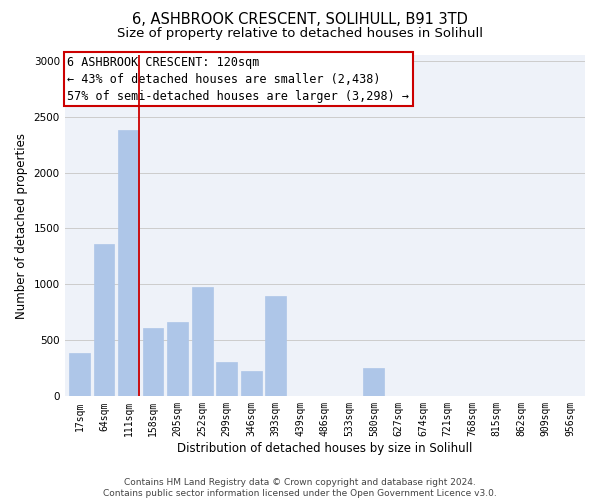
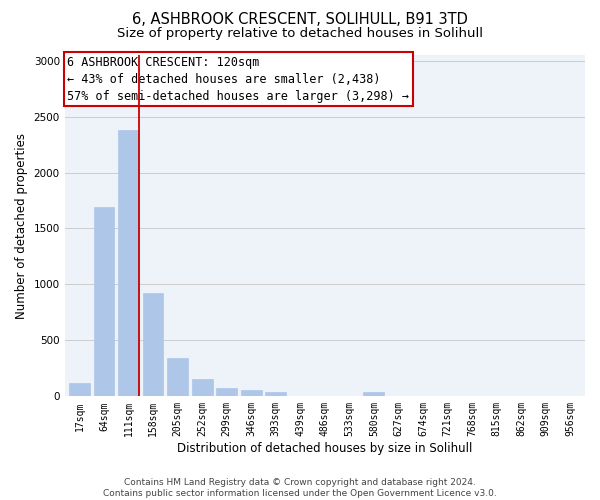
17sqm: 390 -> 120
64sqm: 1360 -> 1690
158sqm: 610 -> 920
205sqm: 660 -> 340
252sqm: 980 -> 160
299sqm: 310 -> 80
346sqm: 230 -> 60
393sqm: 900 -> 40
580sqm: 250 -> 40
